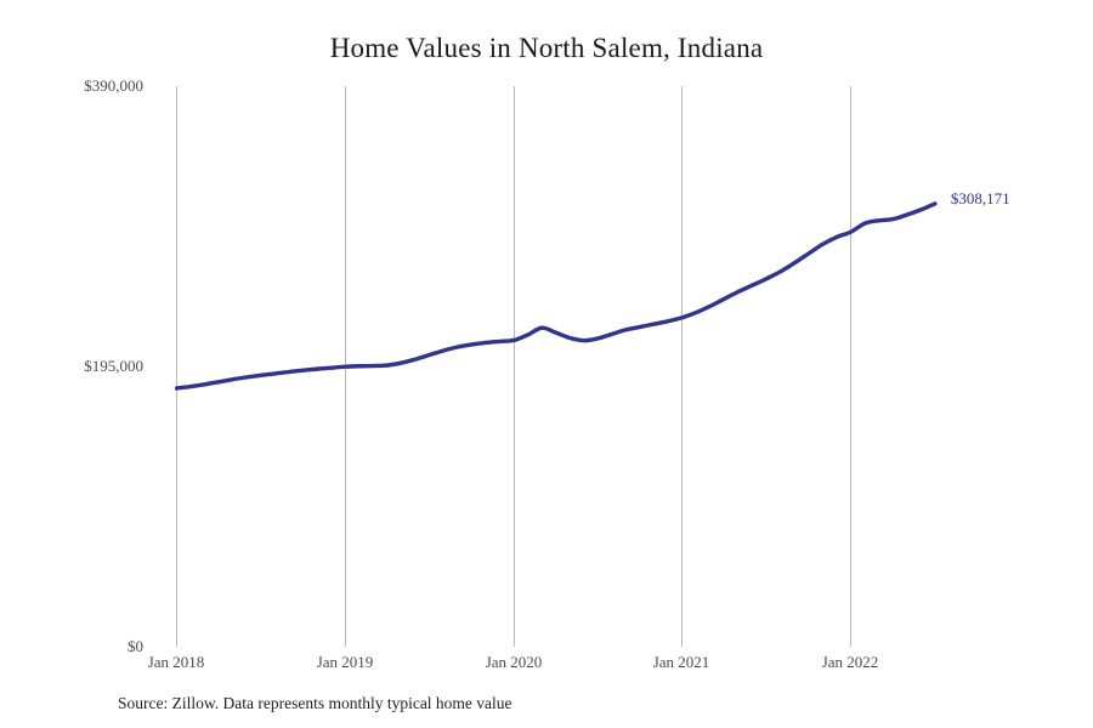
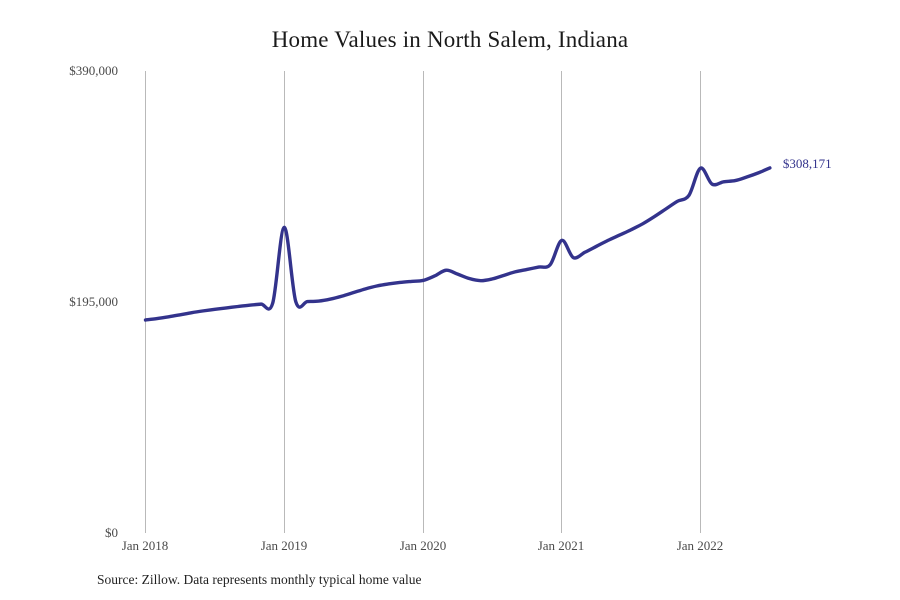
Jan 2019: $195000 -> $258000
Jan 2021: $229000 -> $247000
Jan 2022: $288000 -> $308000
